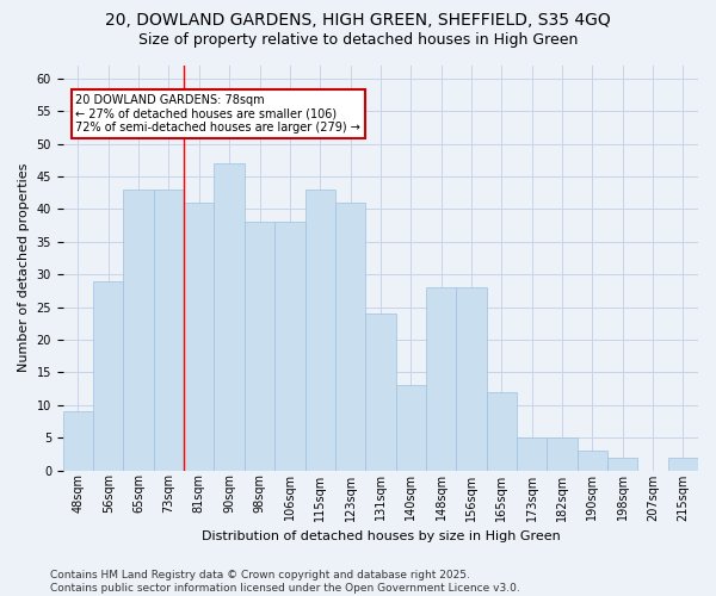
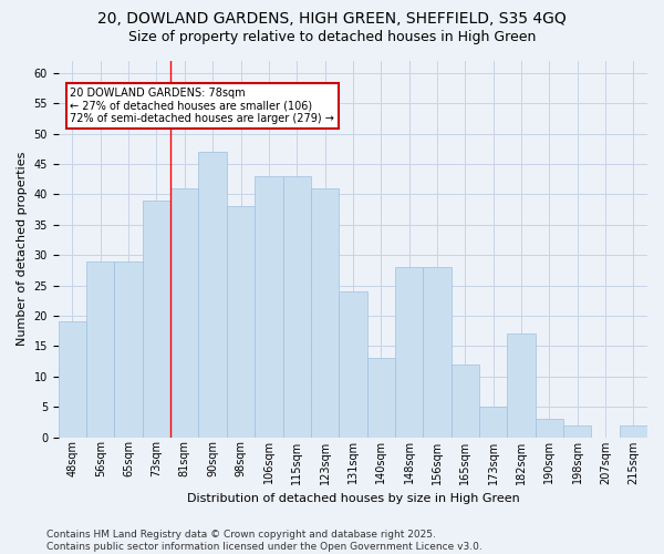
48sqm: 9 -> 19
65sqm: 43 -> 29
73sqm: 43 -> 39
106sqm: 38 -> 43
182sqm: 5 -> 17
